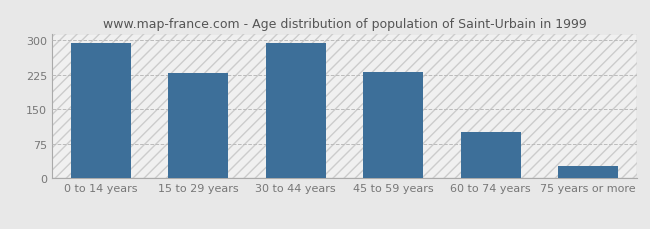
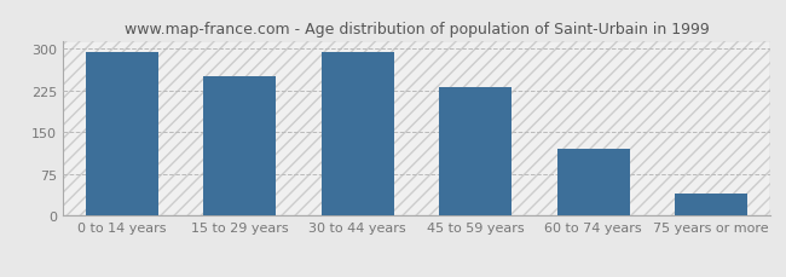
15 to 29 years: 230 -> 250
60 to 74 years: 100 -> 120
75 years or more: 27 -> 40
